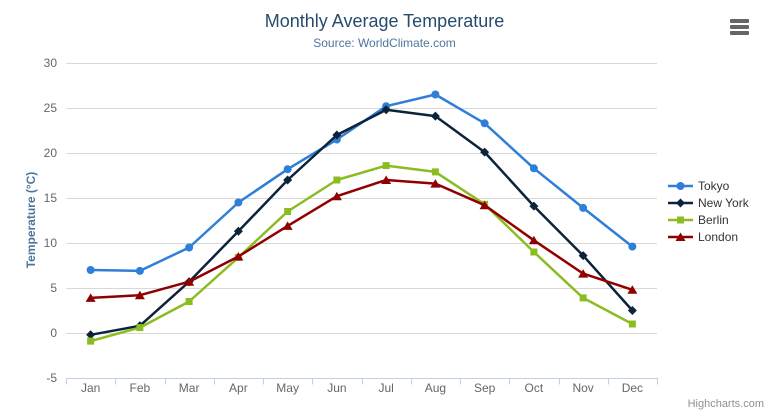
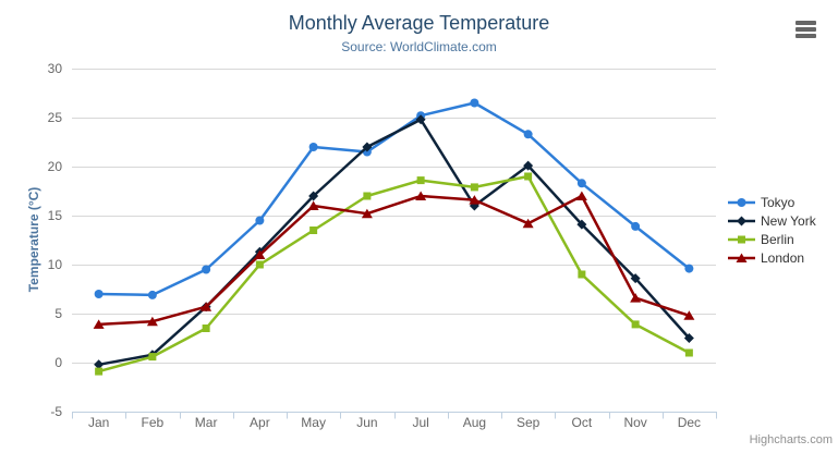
Berlin/Apr: 8 -> 10
London/Apr: 8 -> 11
Tokyo/May: 18 -> 22
London/May: 12 -> 16
New York/Aug: 24 -> 16
Berlin/Sep: 14 -> 19
London/Oct: 10 -> 17
